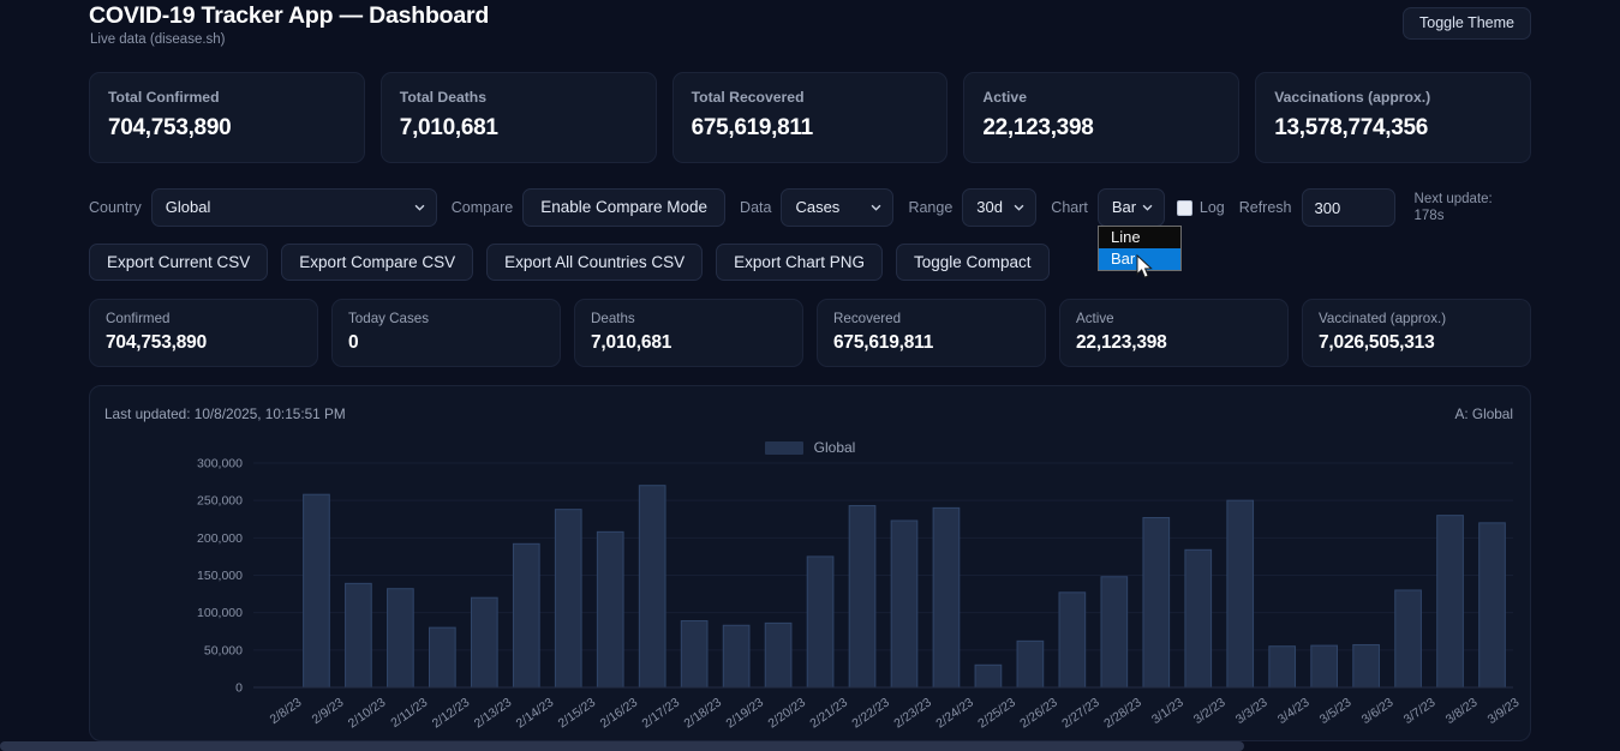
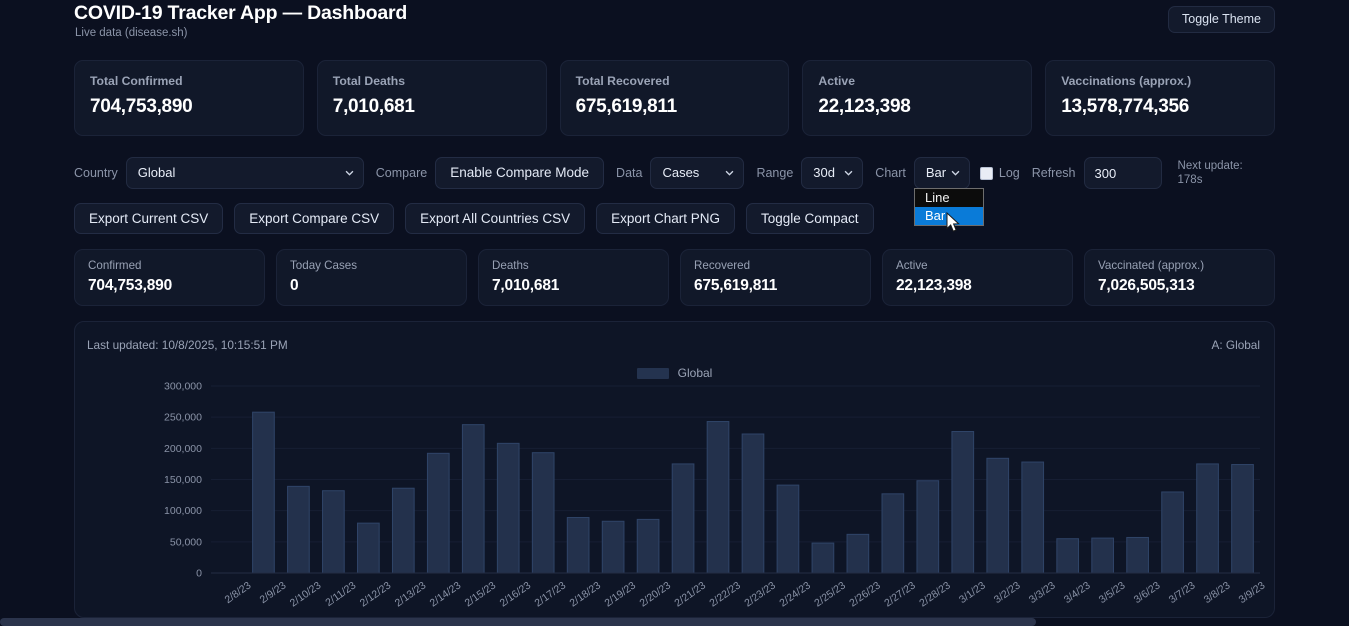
2/13/23: 120000 -> 140000
2/17/23: 270000 -> 190000
2/24/23: 240000 -> 140000
2/25/23: 30000 -> 50000
3/3/23: 250000 -> 180000
3/8/23: 230000 -> 180000
3/9/23: 220000 -> 170000
